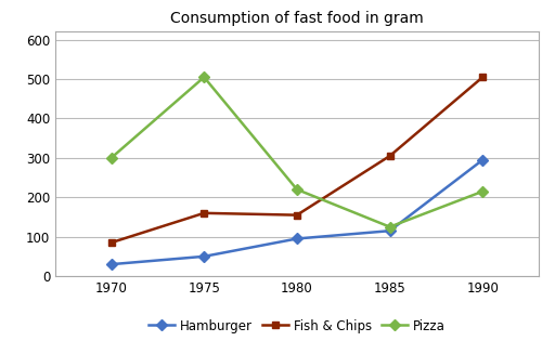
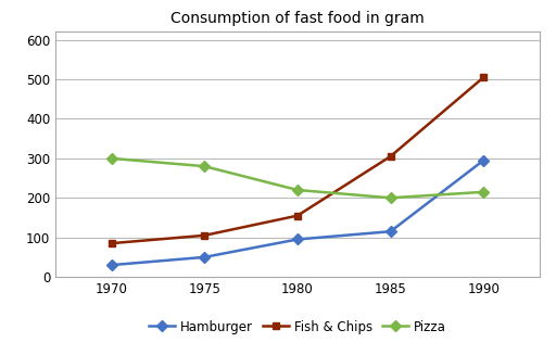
Fish & Chips/1975: 160 -> 105
Pizza/1975: 505 -> 280
Pizza/1985: 125 -> 200
